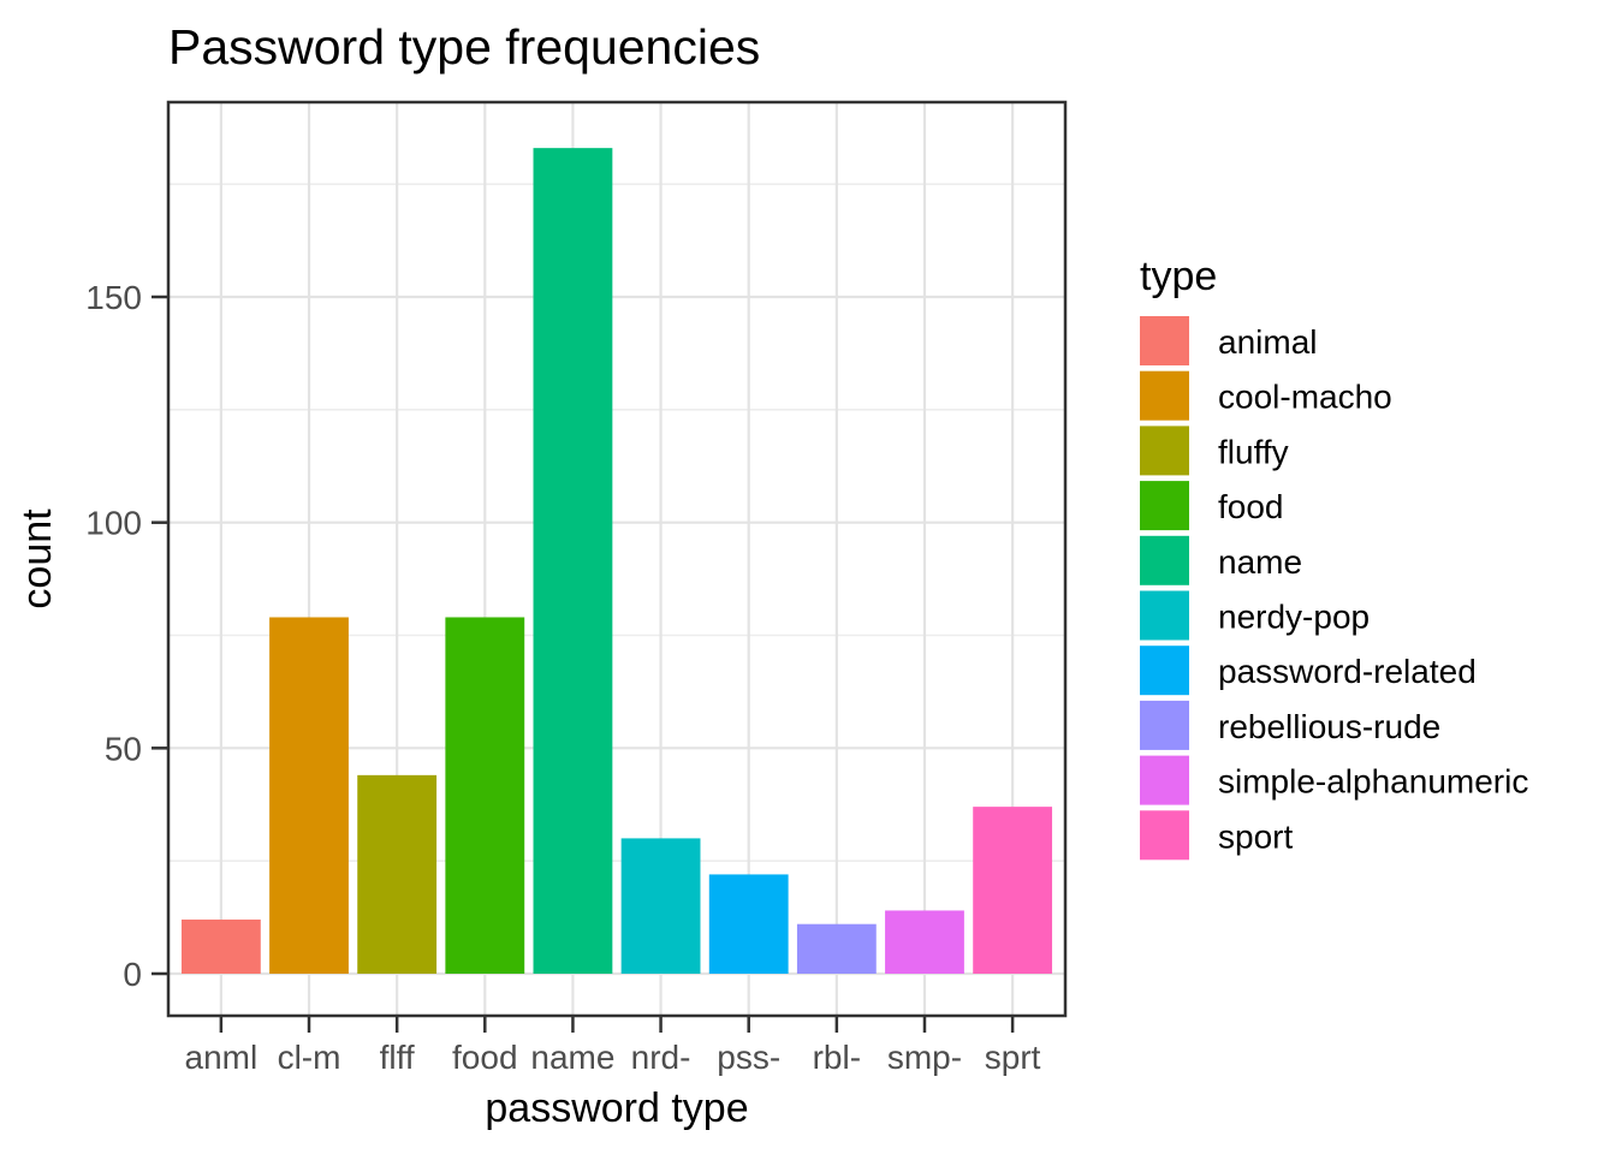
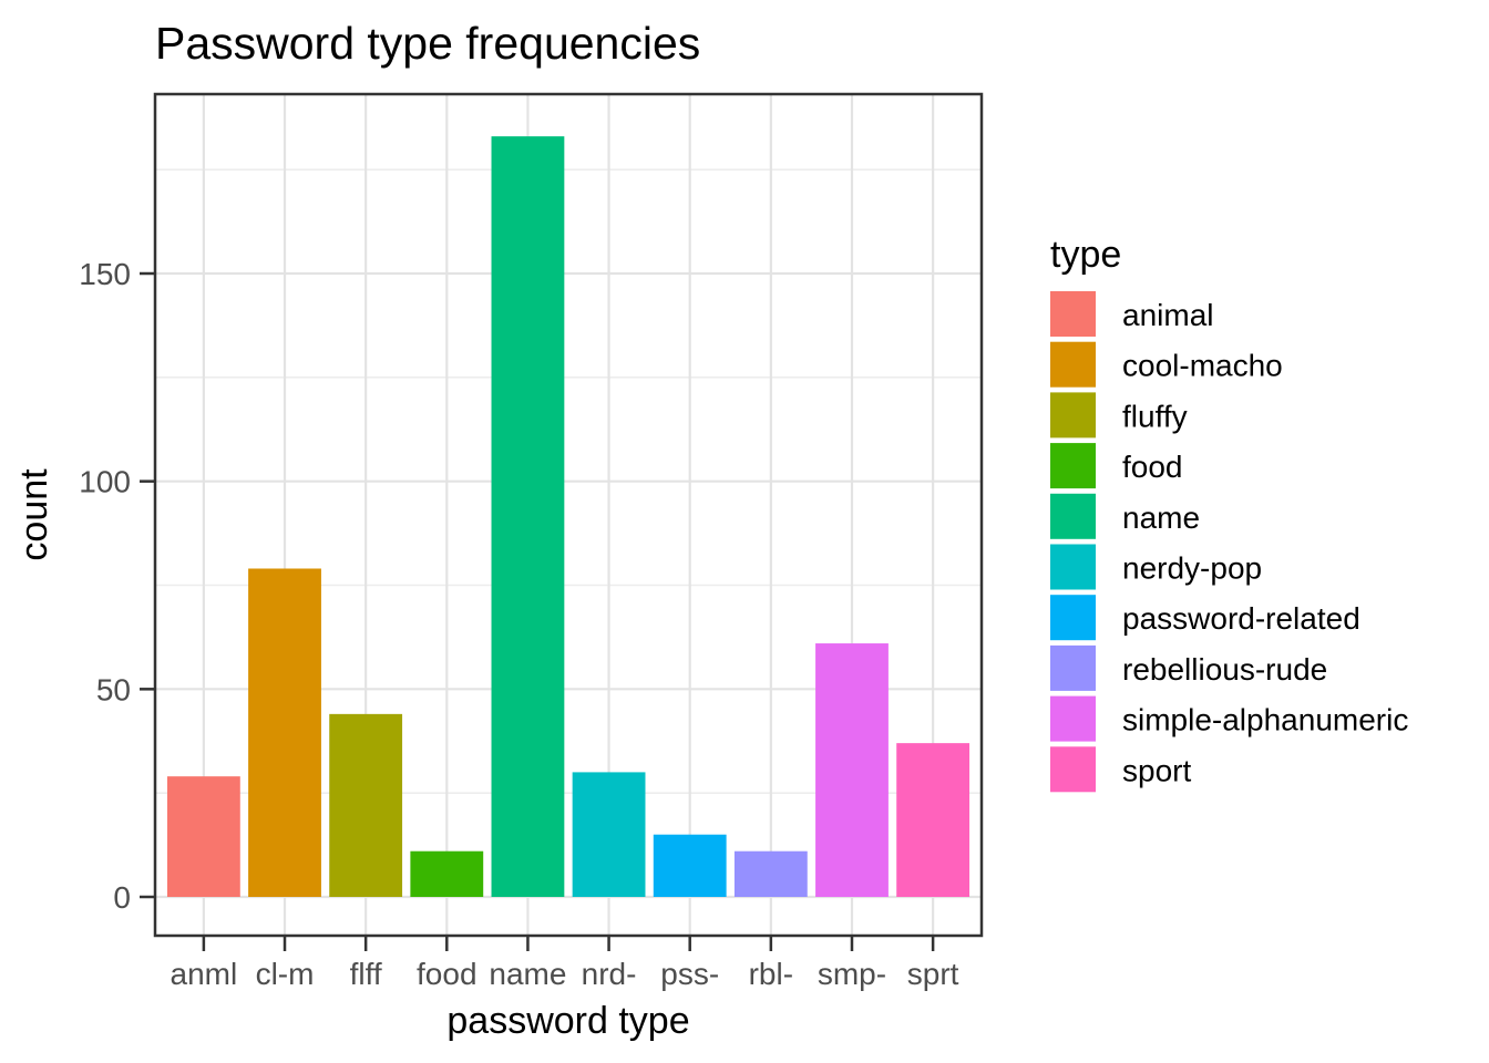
anml: 12 -> 29
food: 79 -> 11
pss-: 22 -> 15
smp-: 14 -> 61
